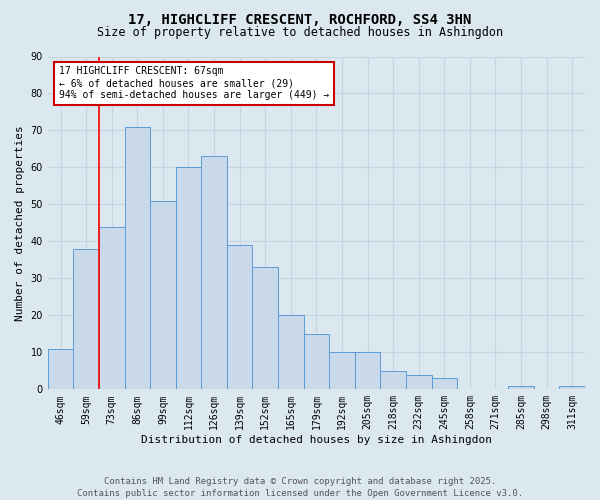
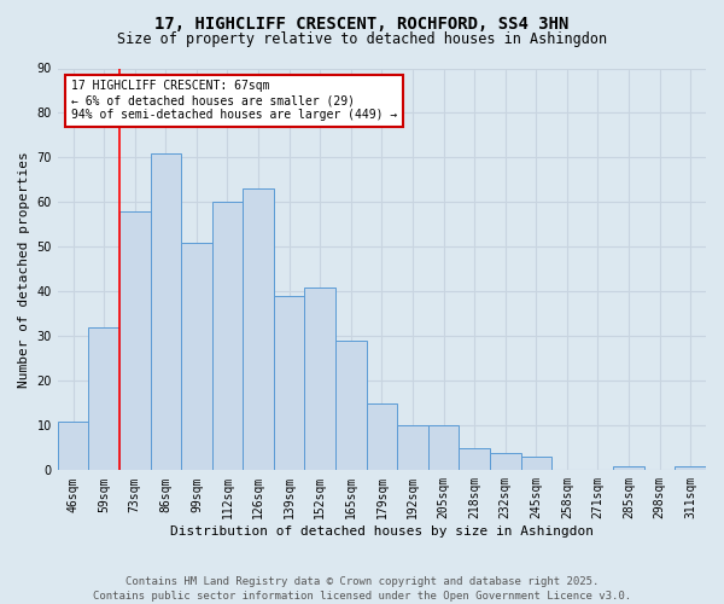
59sqm: 38 -> 32
73sqm: 44 -> 58
152sqm: 33 -> 41
165sqm: 20 -> 29
